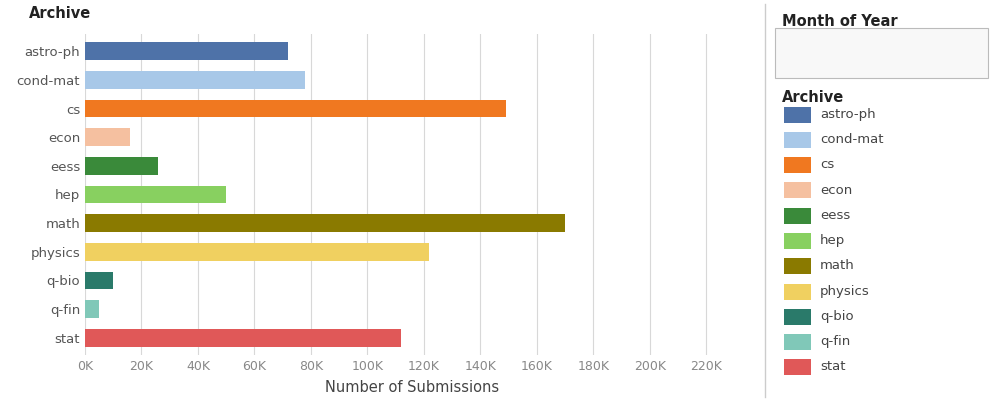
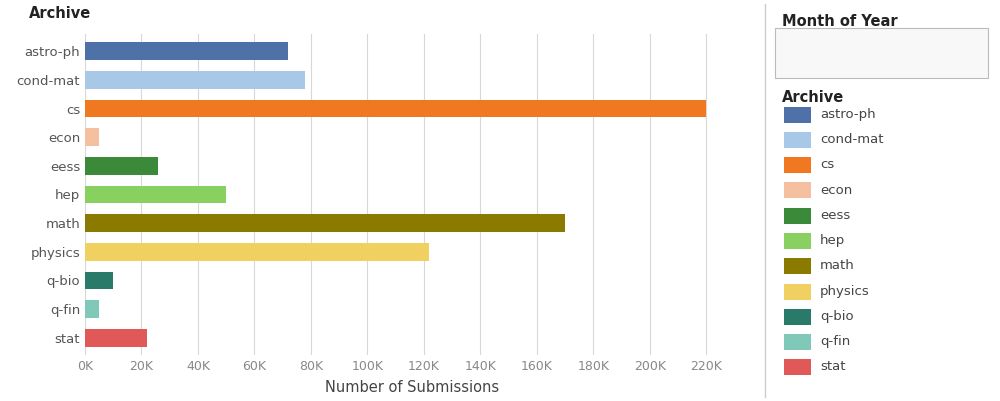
cs: 149K -> 220K
econ: 16K -> 5K
stat: 112K -> 22K
